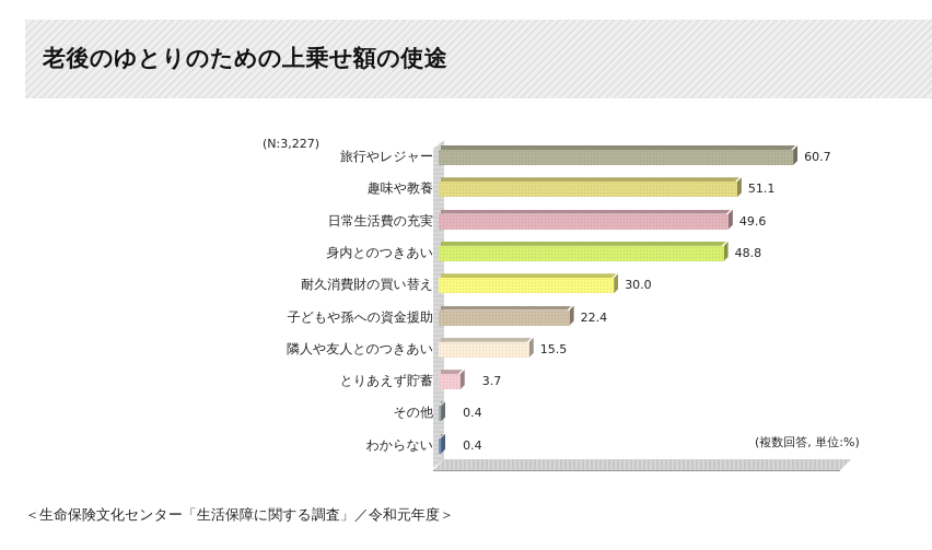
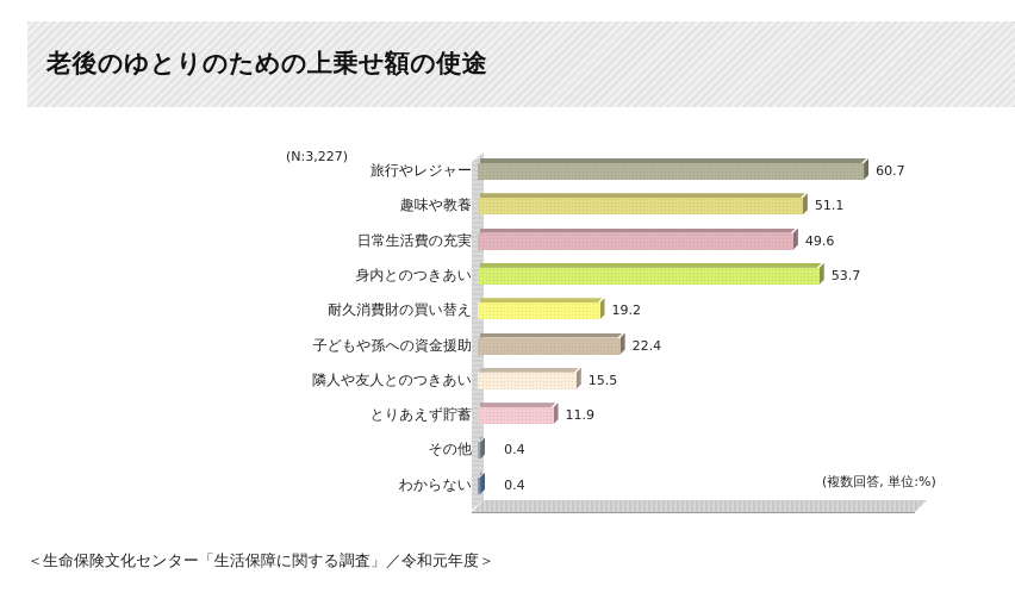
身内とのつきあい: 48.8 -> 53.7
耐久消費財の買い替え: 30.0 -> 19.2
とりあえず貯蓄: 3.7 -> 11.9
